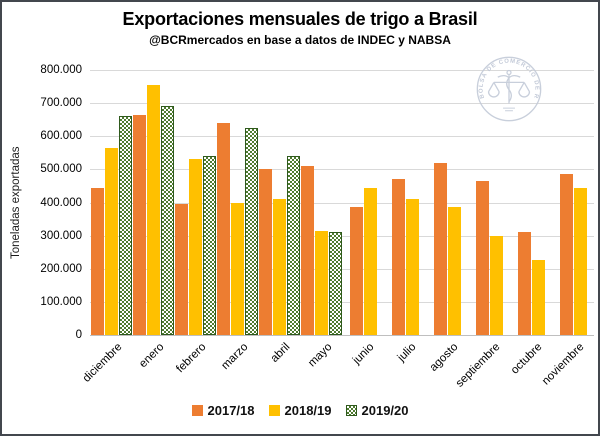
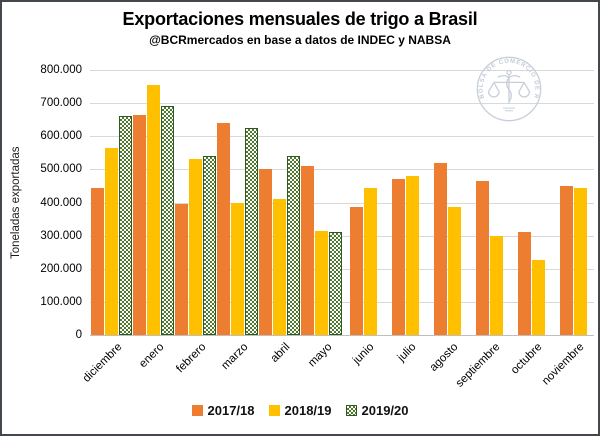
2018/19/julio: 410000 -> 480000
2017/18/noviembre: 480000 -> 450000
